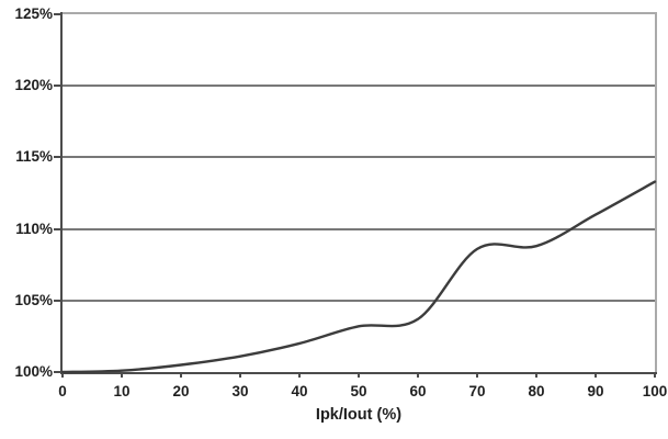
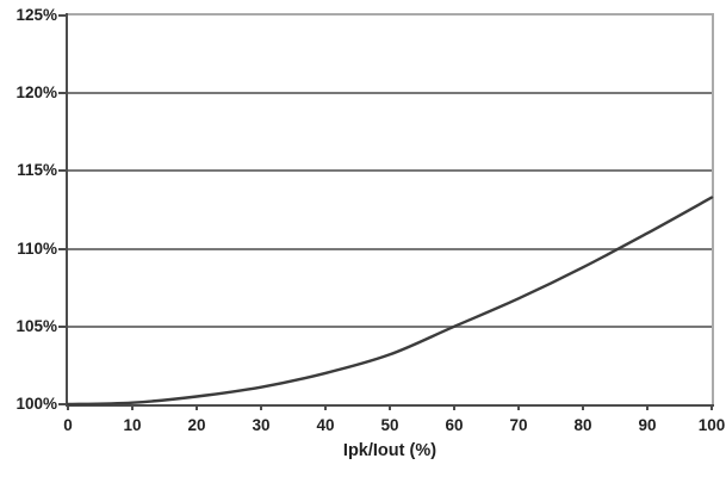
60: 103.7% -> 105.0%
70: 108.6% -> 106.8%
